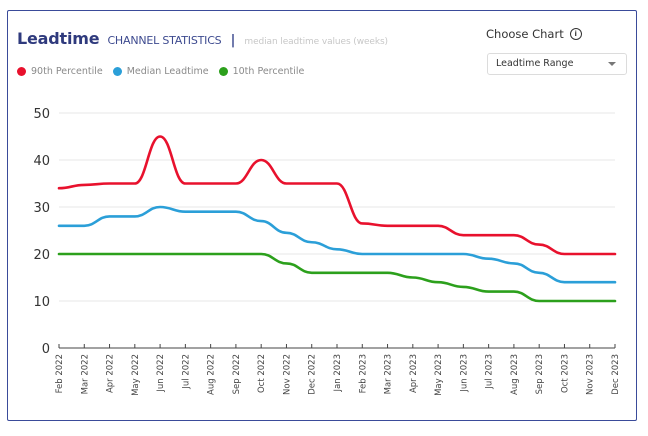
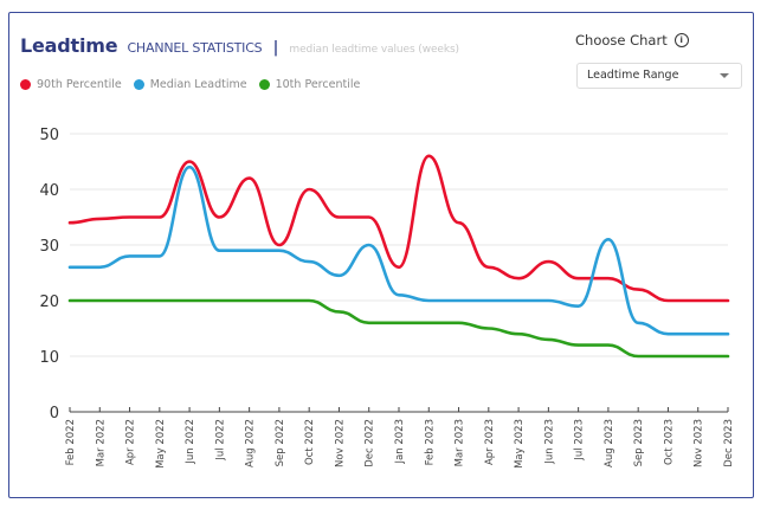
Median Leadtime/Jun 2022: 30 -> 44
90th Percentile/Aug 2022: 35 -> 42
90th Percentile/Sep 2022: 35 -> 30
Median Leadtime/Dec 2022: 22 -> 30
90th Percentile/Jan 2023: 35 -> 26
90th Percentile/Feb 2023: 26 -> 46
90th Percentile/Mar 2023: 26 -> 34
90th Percentile/May 2023: 26 -> 24
90th Percentile/Jun 2023: 24 -> 27
Median Leadtime/Aug 2023: 18 -> 31
